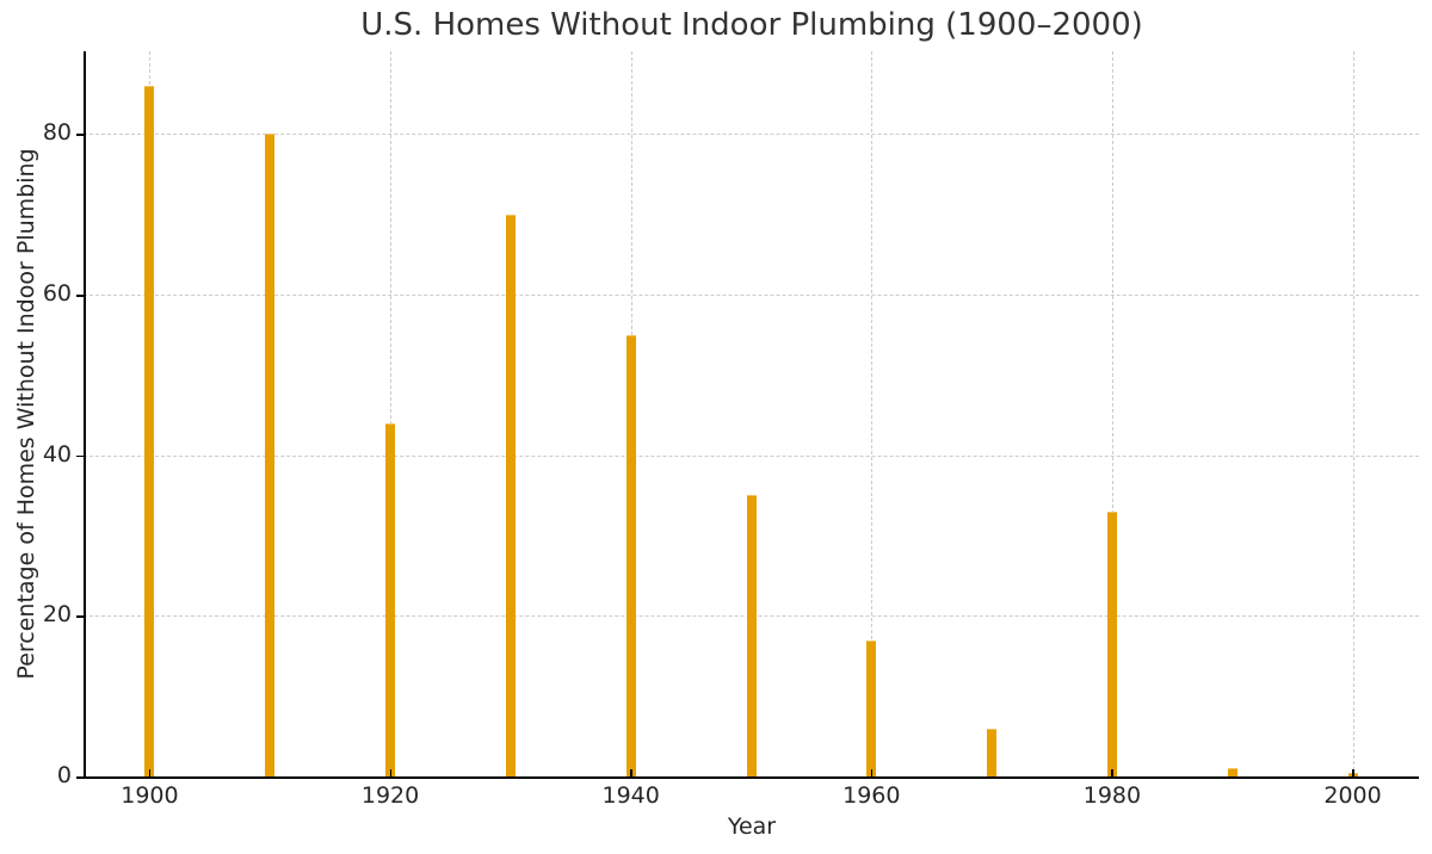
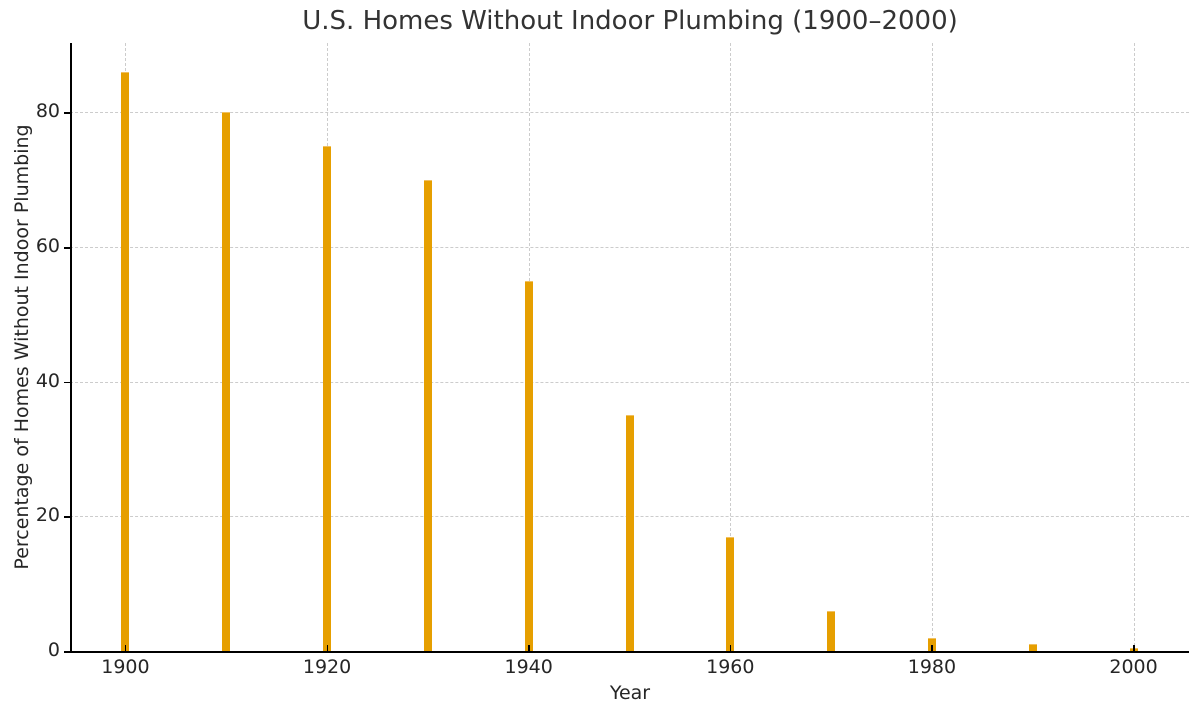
1920: 44 -> 75
1980: 33 -> 2
